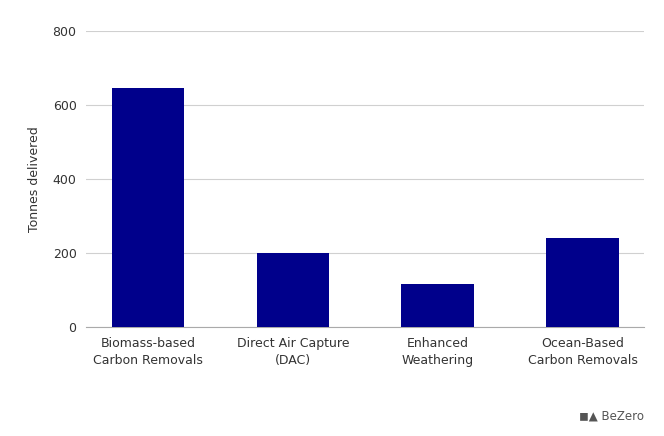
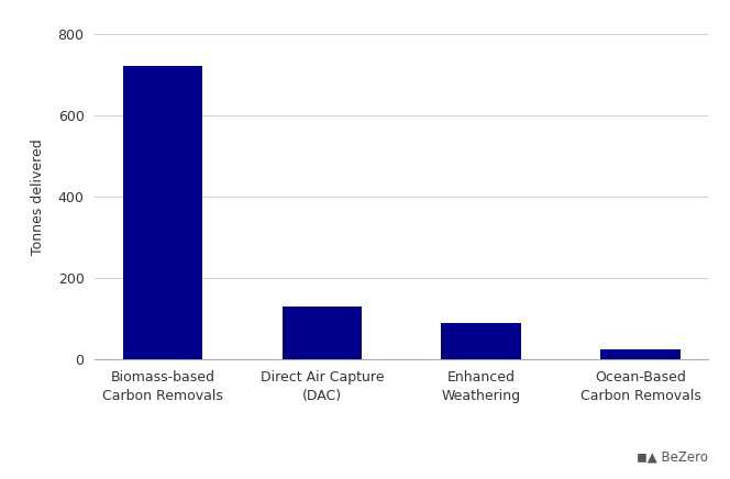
Biomass-based Carbon Removals: 645 -> 720
Direct Air Capture (DAC): 200 -> 130
Enhanced Weathering: 115 -> 90
Ocean-Based Carbon Removals: 240 -> 25
